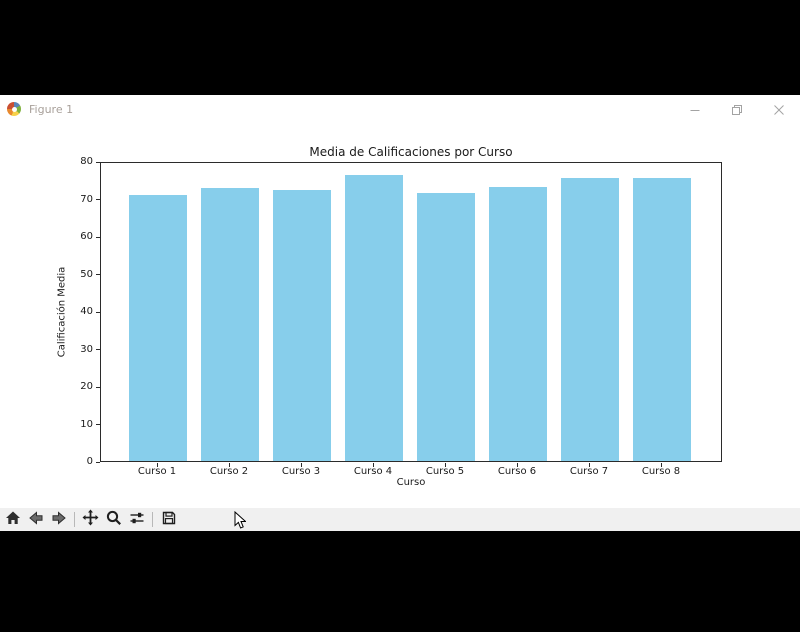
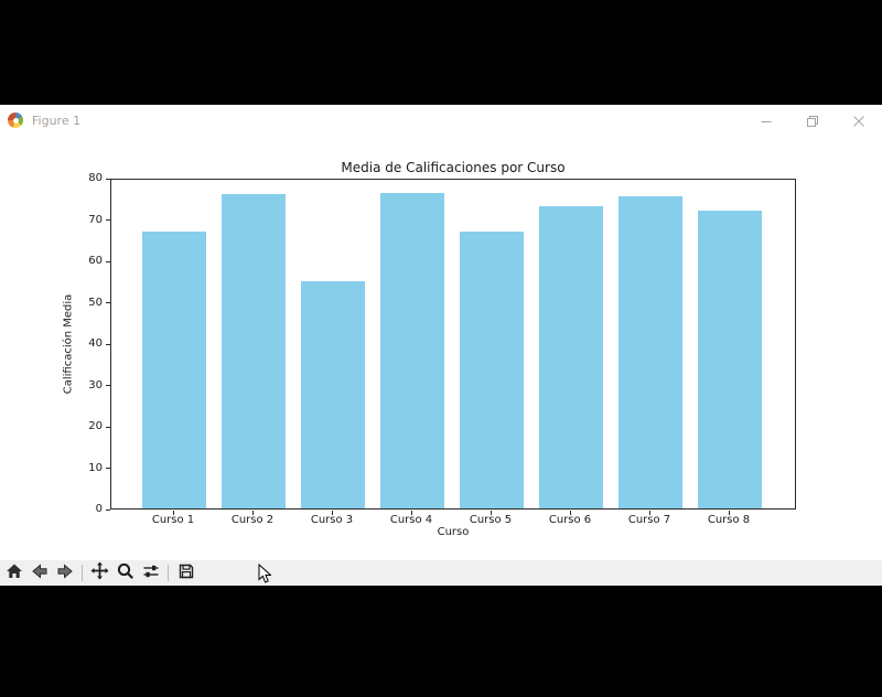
Curso 1: 71 -> 67
Curso 2: 73 -> 76
Curso 3: 72 -> 55
Curso 5: 72 -> 67
Curso 8: 76 -> 72
